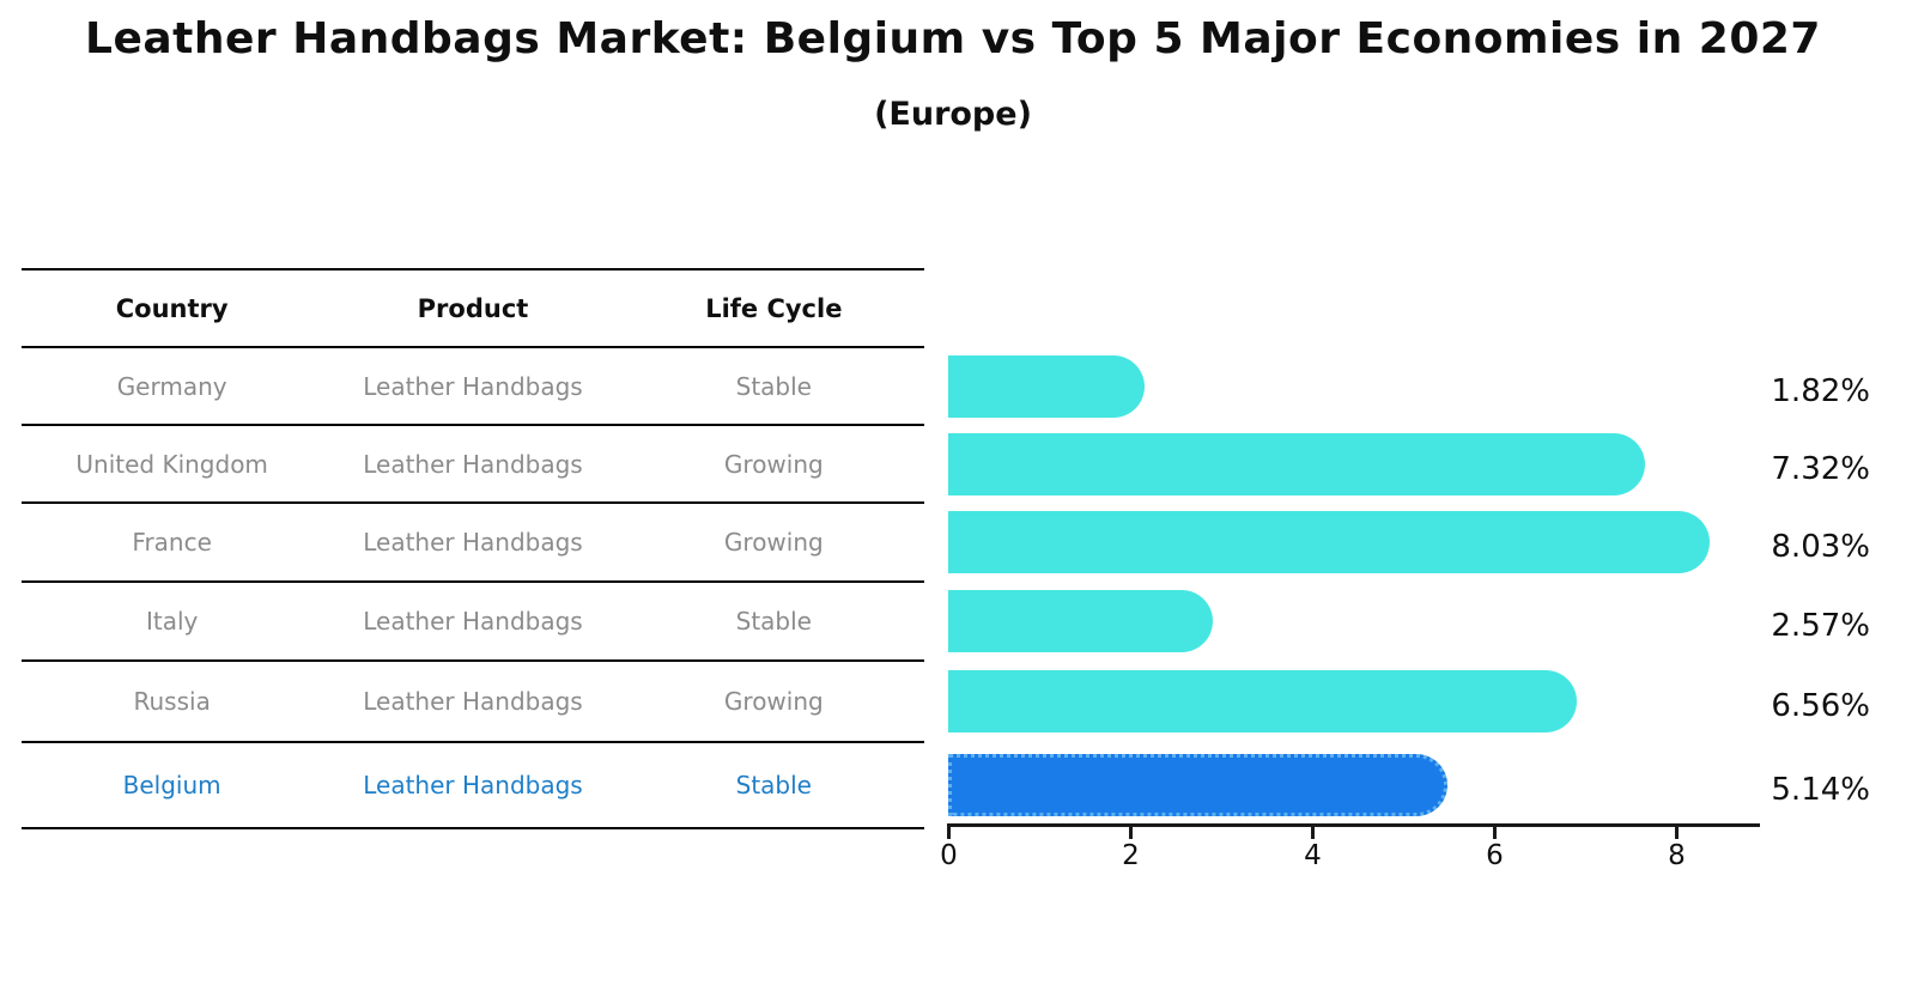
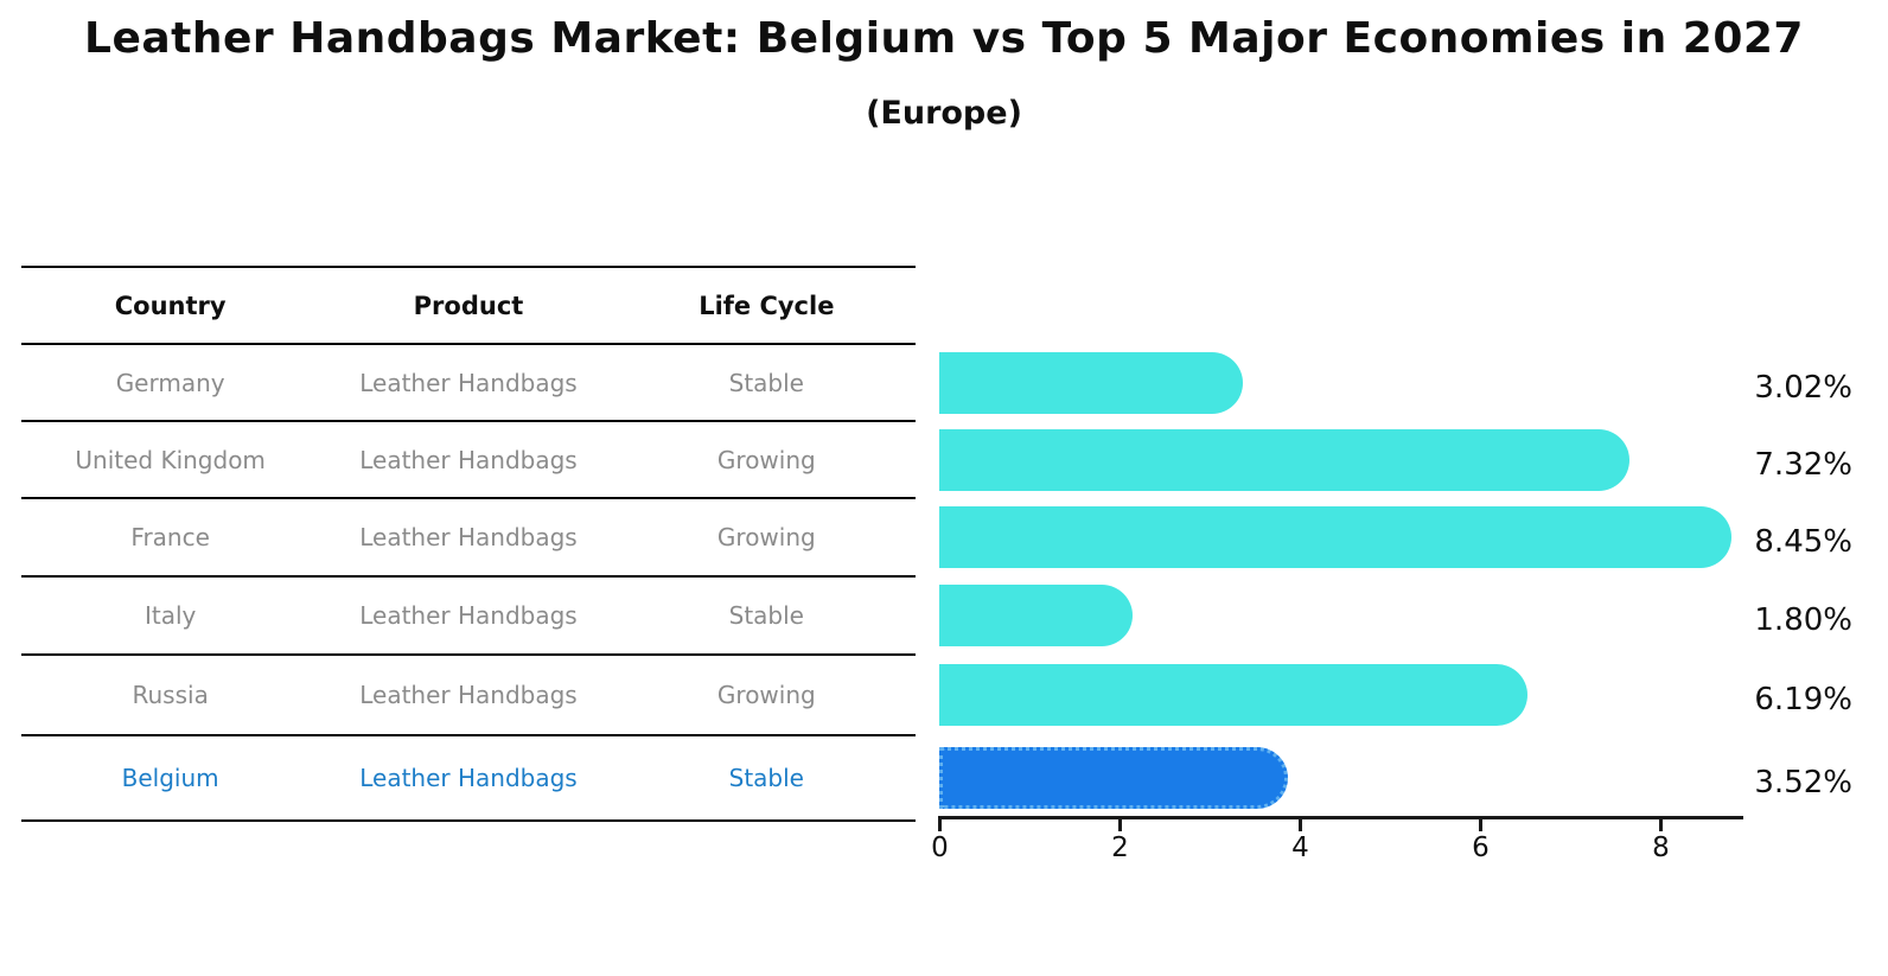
Germany: 1.82% -> 3.02%
France: 8.03% -> 8.45%
Italy: 2.57% -> 1.80%
Russia: 6.56% -> 6.19%
Belgium: 5.14% -> 3.52%
